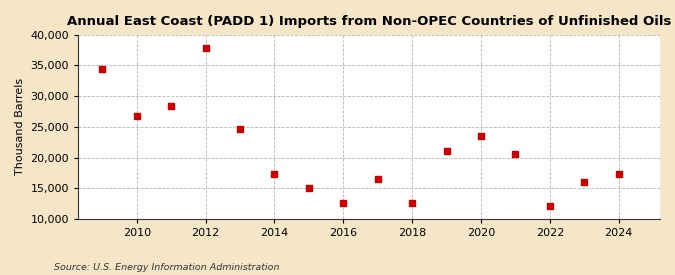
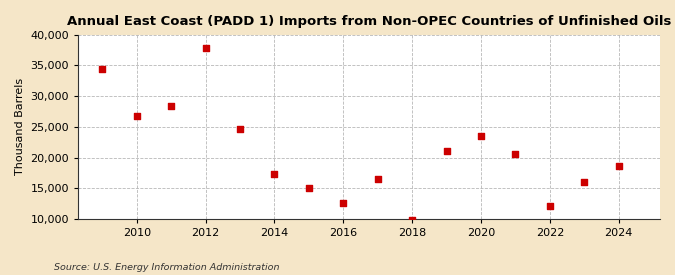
2018: 12,600 -> 9,900
2024: 17,400 -> 18,700
